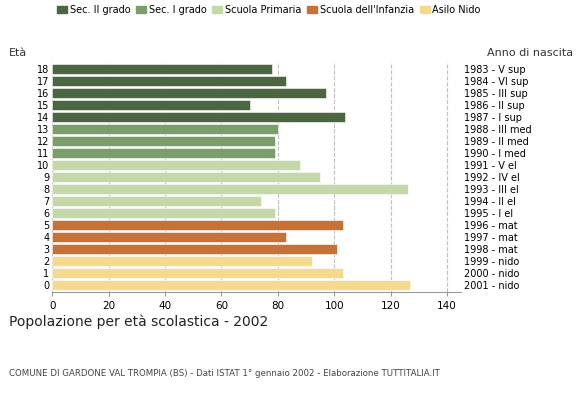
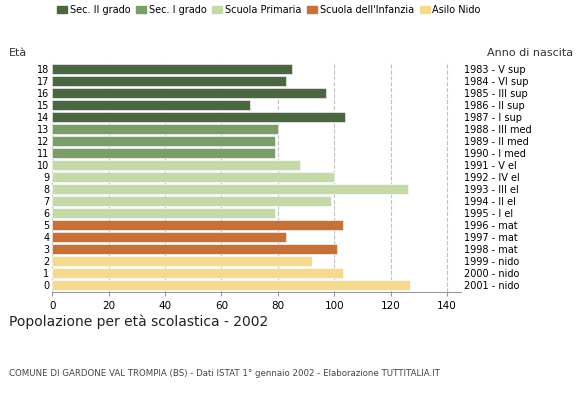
18: 78 -> 85
9: 95 -> 100
7: 74 -> 99
